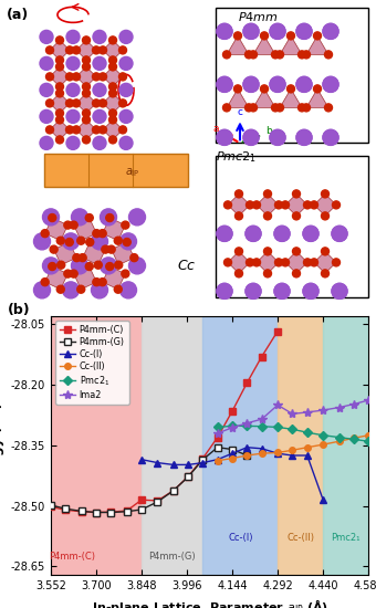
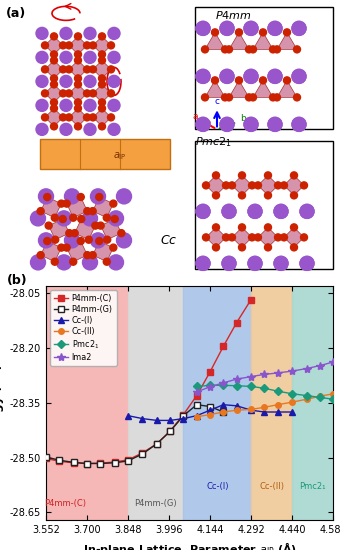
P4mm-(C)/3.848: -28.485 -> -28.506
Ima2/4.292: -28.250 -> -28.278
Cc-(I)/4.440: -28.485 -> -28.375
